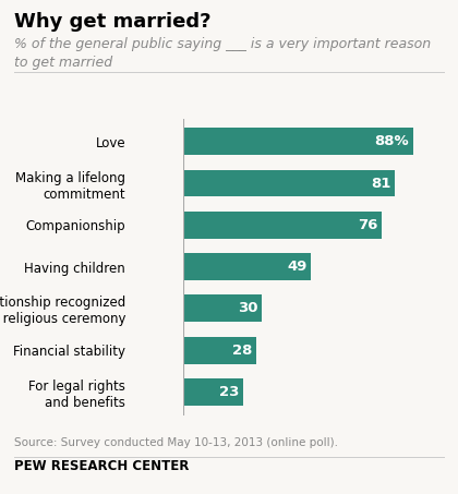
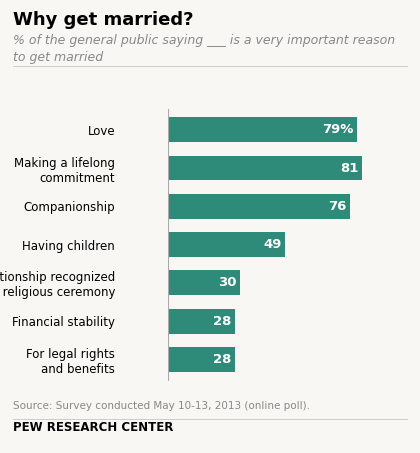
Love: 88% -> 79%
For legal rights and benefits: 23 -> 28
